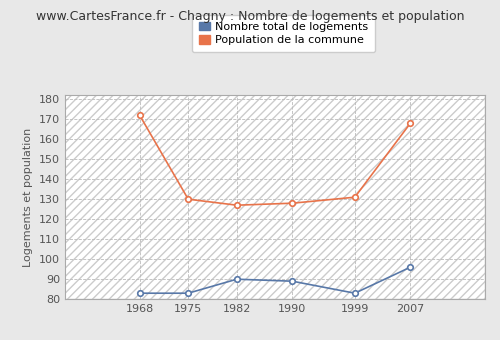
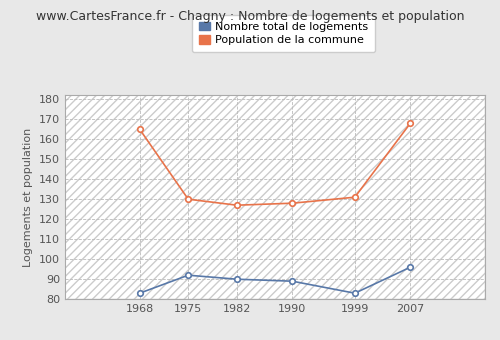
Population de la commune/1968: 172 -> 165
Nombre total de logements/1975: 83 -> 92
